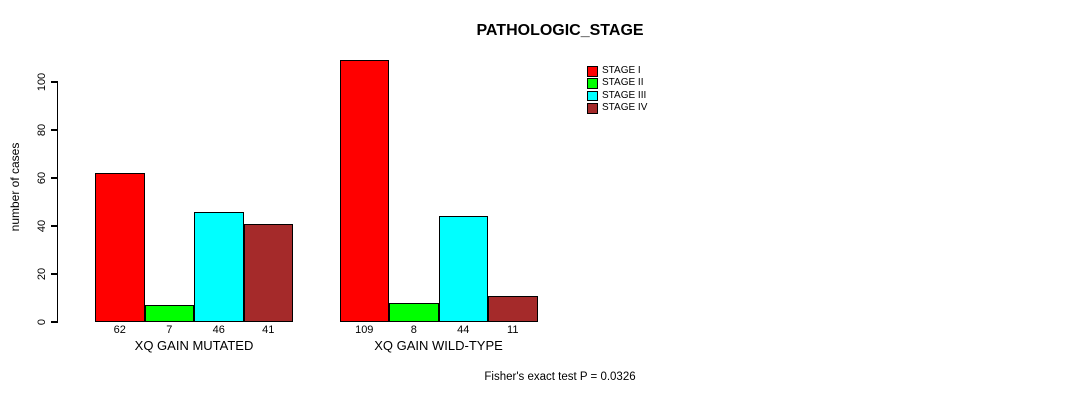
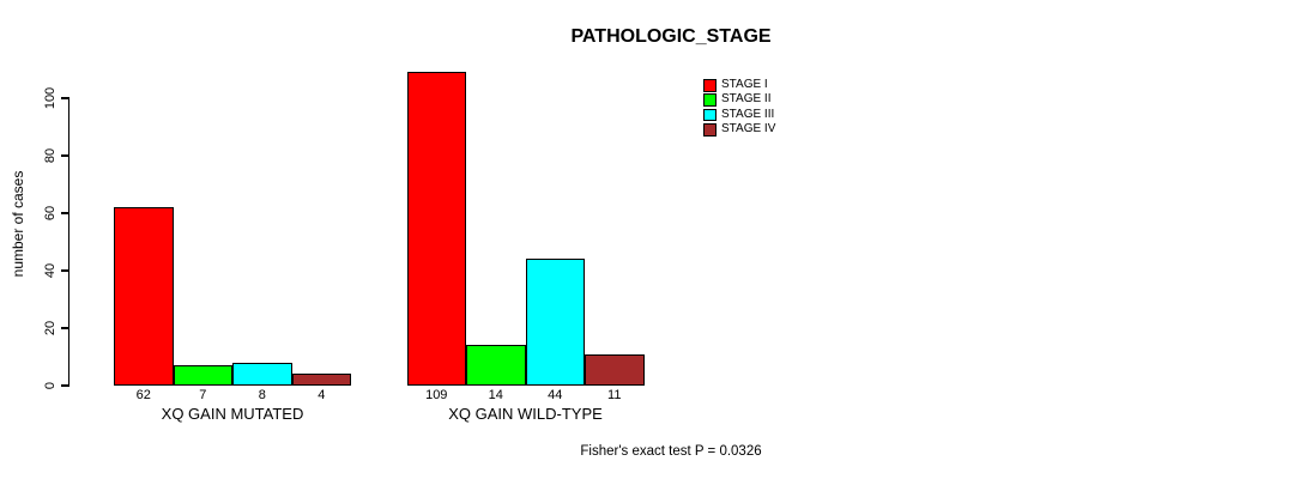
STAGE III/XQ GAIN MUTATED: 46 -> 8
STAGE IV/XQ GAIN MUTATED: 41 -> 4
STAGE II/XQ GAIN WILD-TYPE: 8 -> 14
